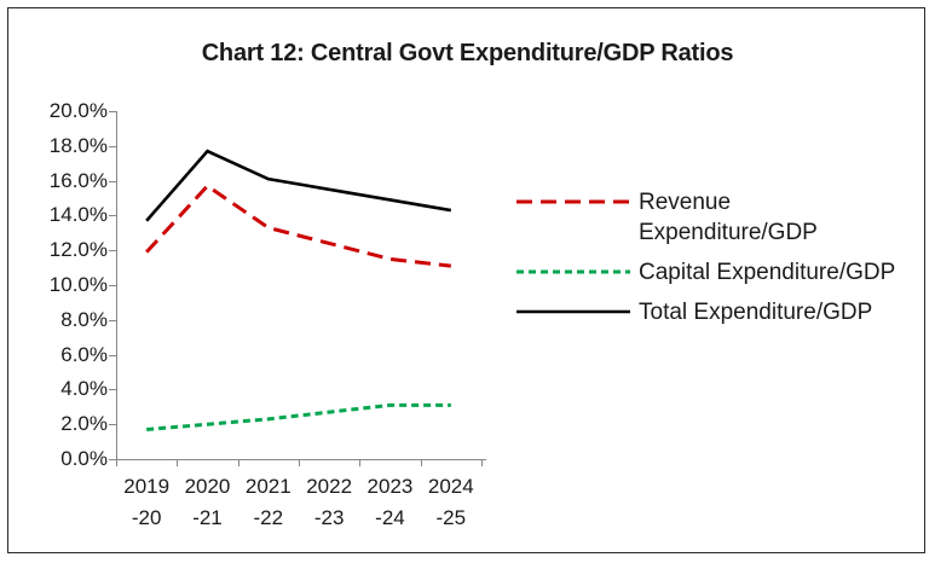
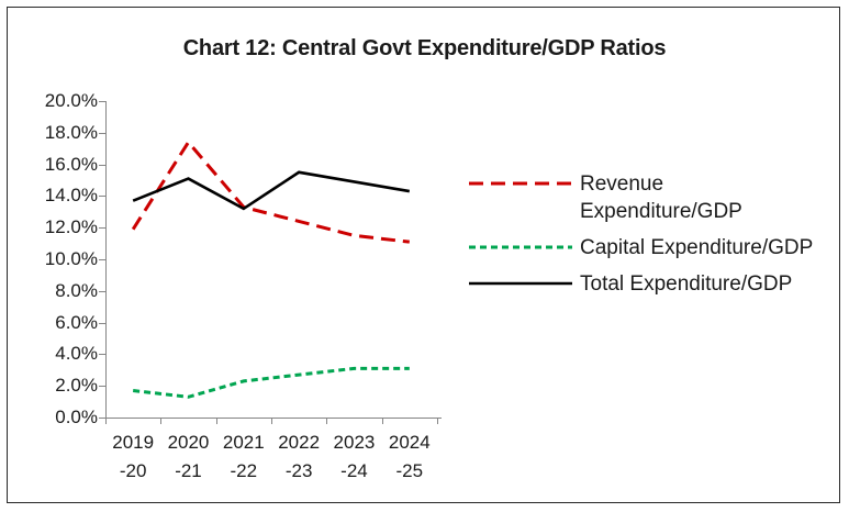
Revenue Expenditure/GDP/2020-21: 15.7% -> 17.4%
Capital Expenditure/GDP/2020-21: 2.0% -> 1.3%
Total Expenditure/GDP/2020-21: 17.7% -> 15.1%
Total Expenditure/GDP/2021-22: 16.1% -> 13.2%
